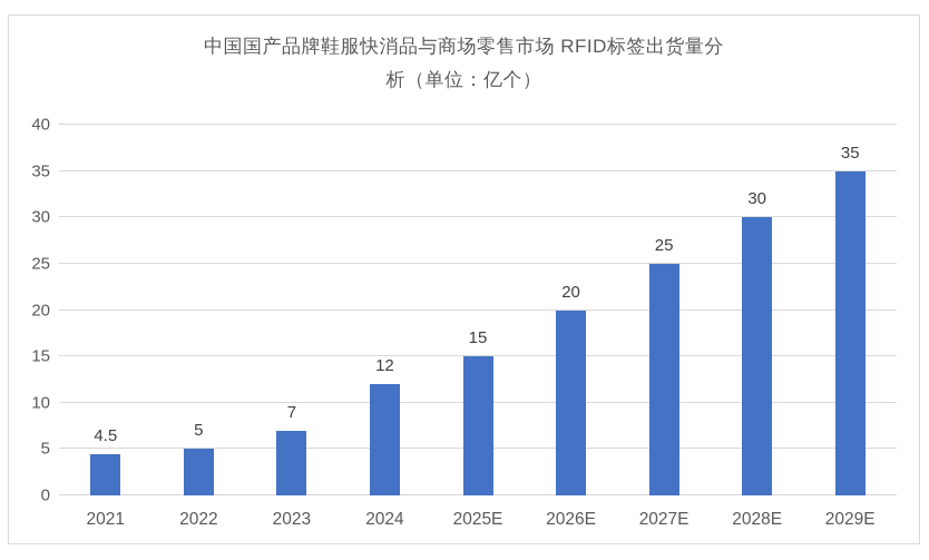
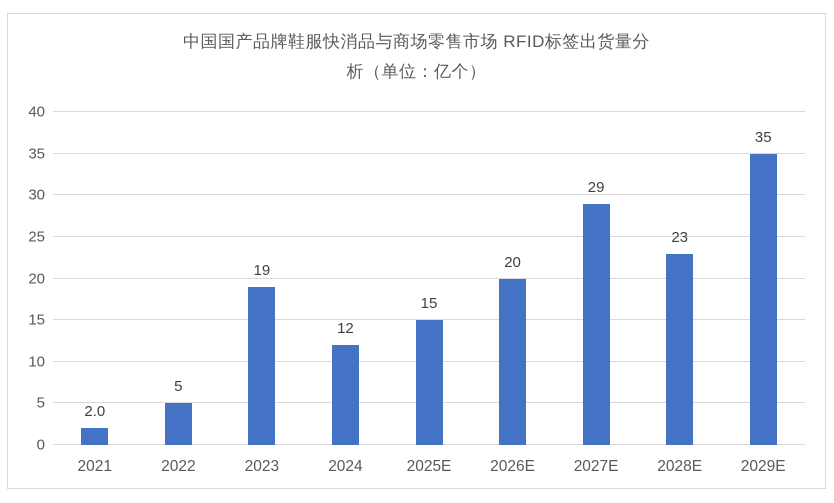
2021: 4.5 -> 2.0
2023: 7 -> 19
2027E: 25 -> 29
2028E: 30 -> 23
